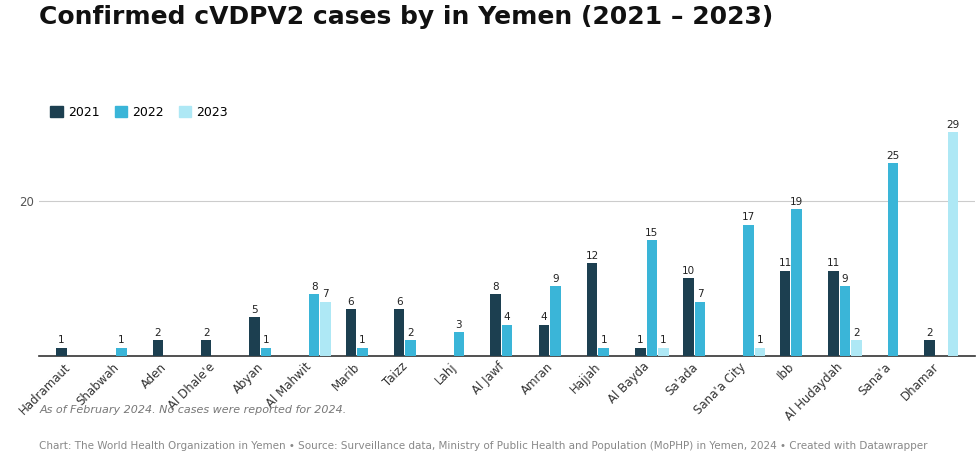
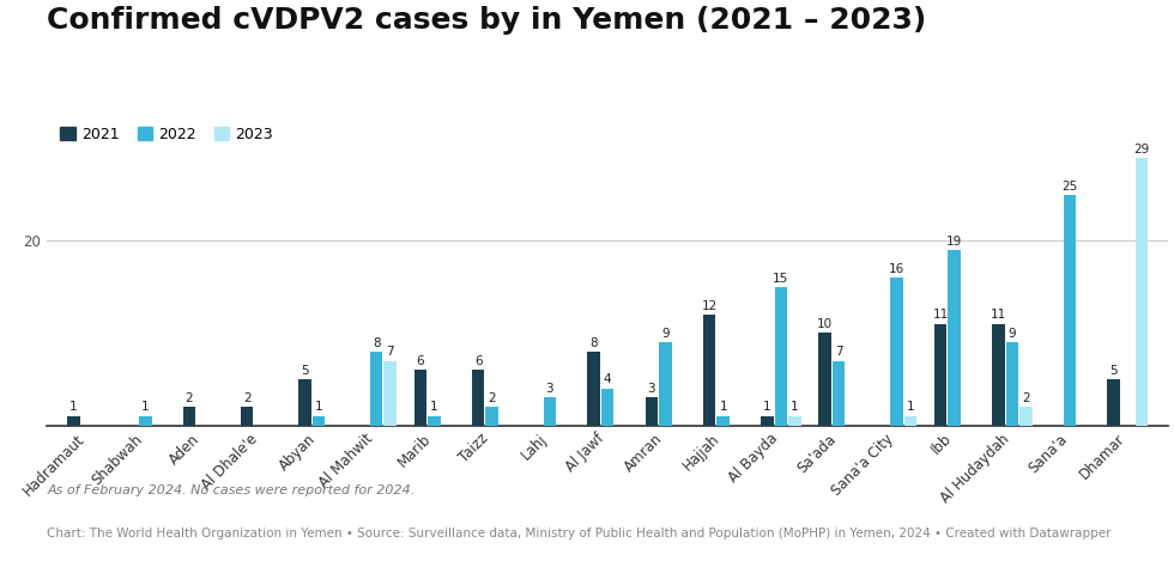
2021/Amran: 4 -> 3
2022/Sana'a City: 17 -> 16
2021/Dhamar: 2 -> 5
